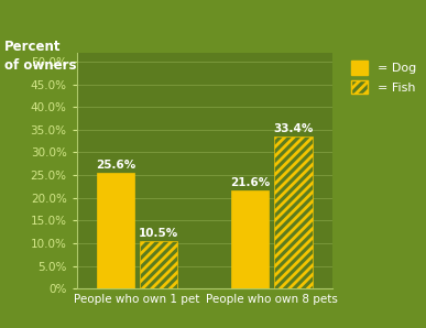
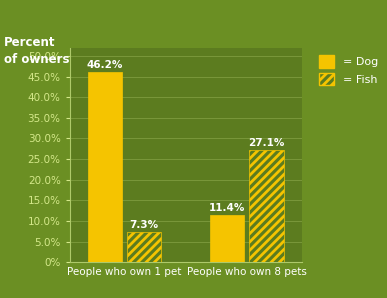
= Dog/People who own 1 pet: 25.6% -> 46.2%
= Fish/People who own 1 pet: 10.5% -> 7.3%
= Dog/People who own 8 pets: 21.6% -> 11.4%
= Fish/People who own 8 pets: 33.4% -> 27.1%
